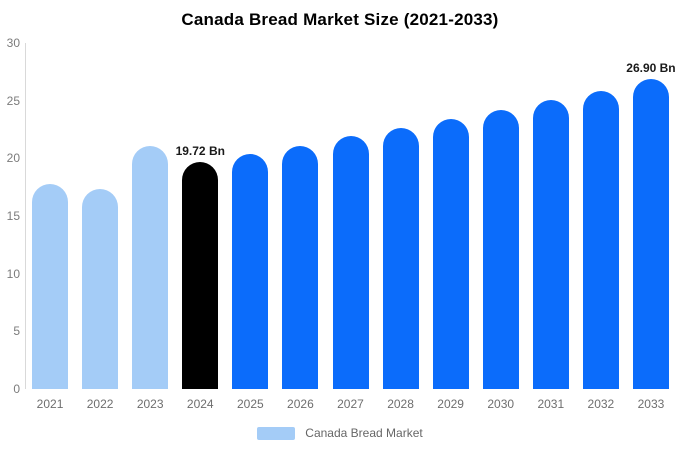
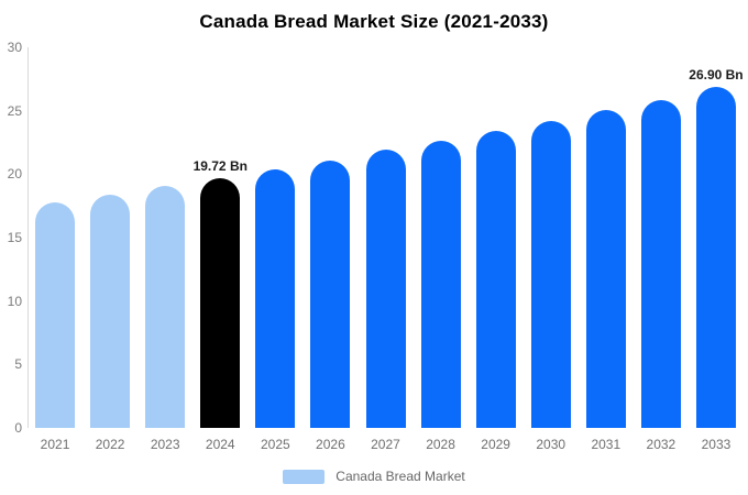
2022: 17.3 -> 18.4
2023: 21.1 -> 19.1
